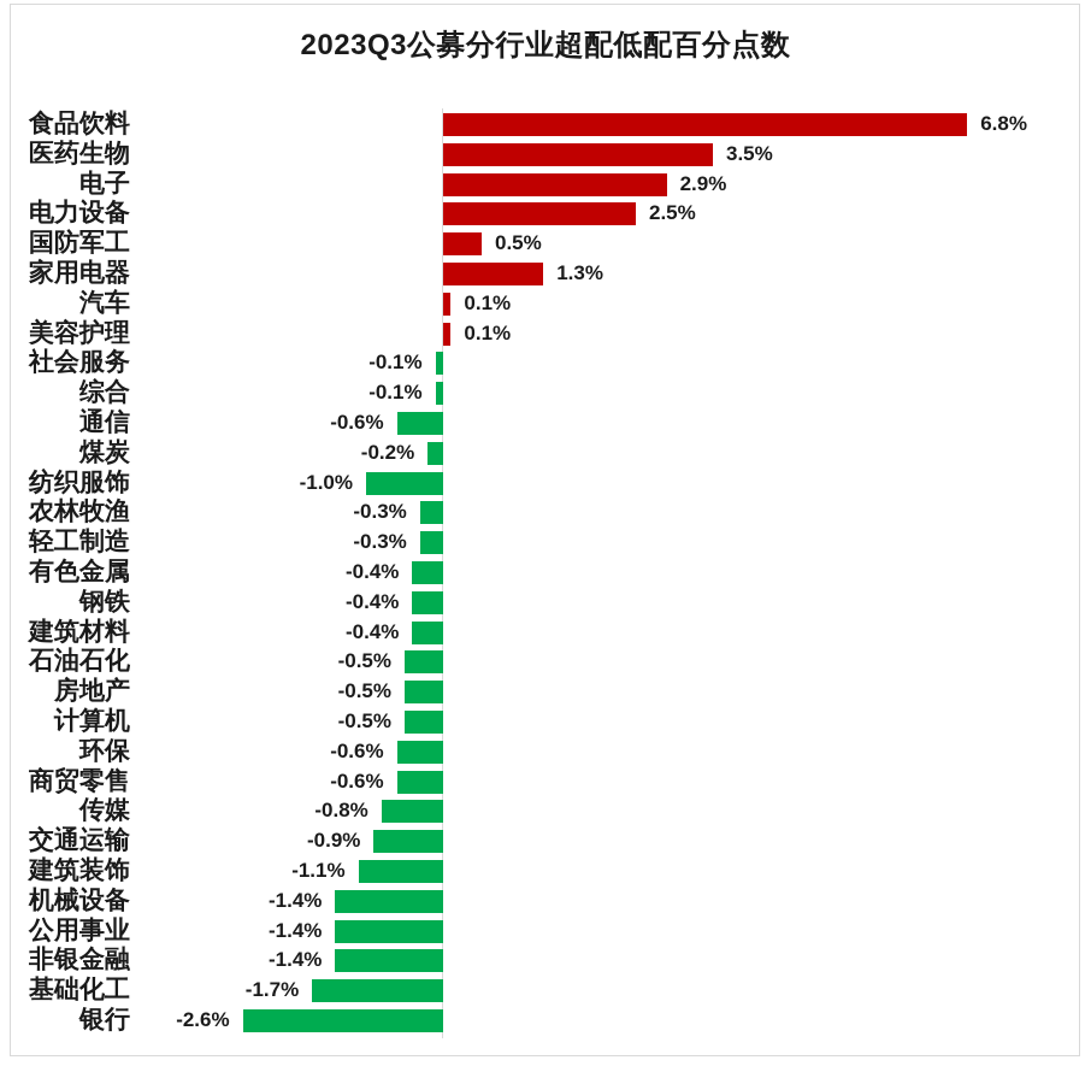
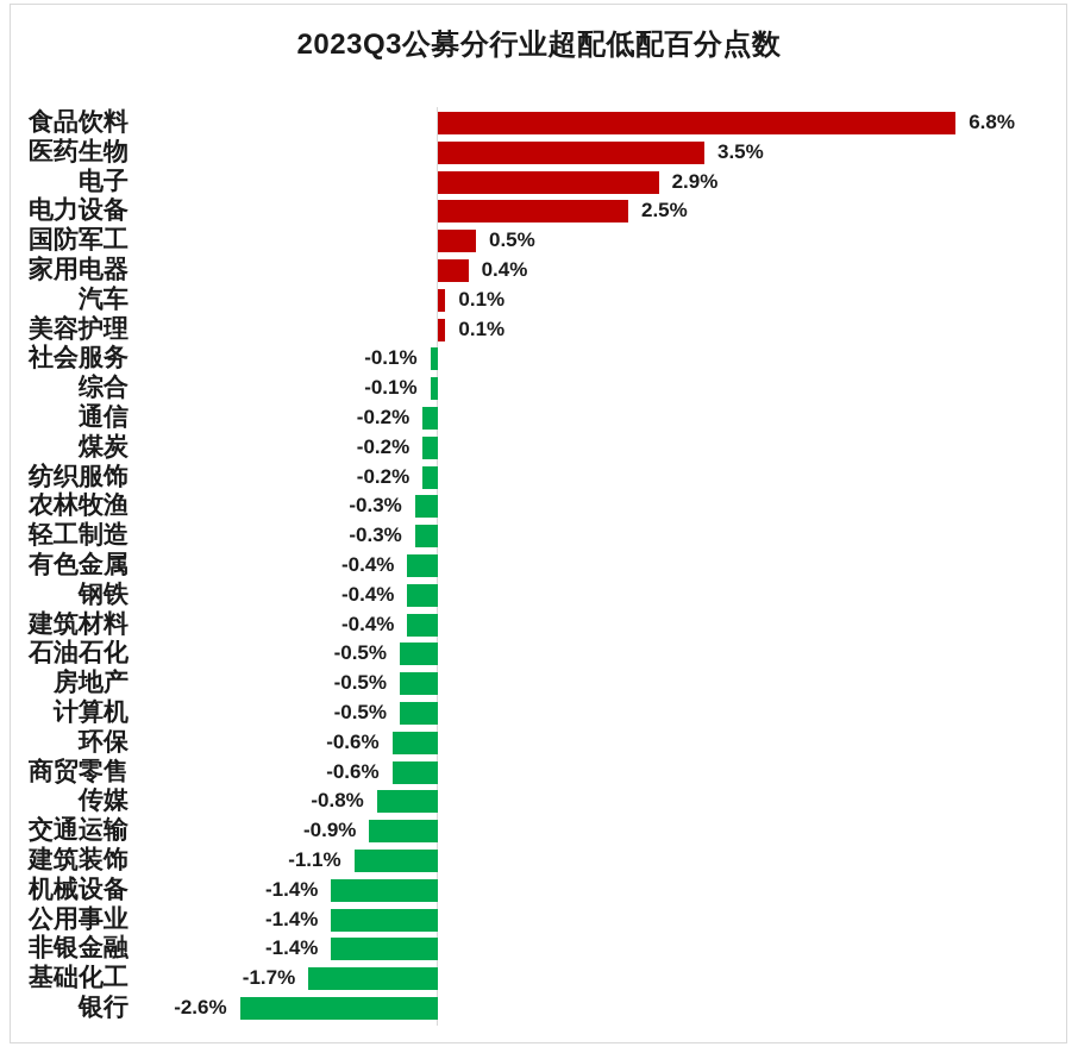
家用电器: 1.3% -> 0.4%
通信: -0.6% -> -0.2%
纺织服饰: -1.0% -> -0.2%
